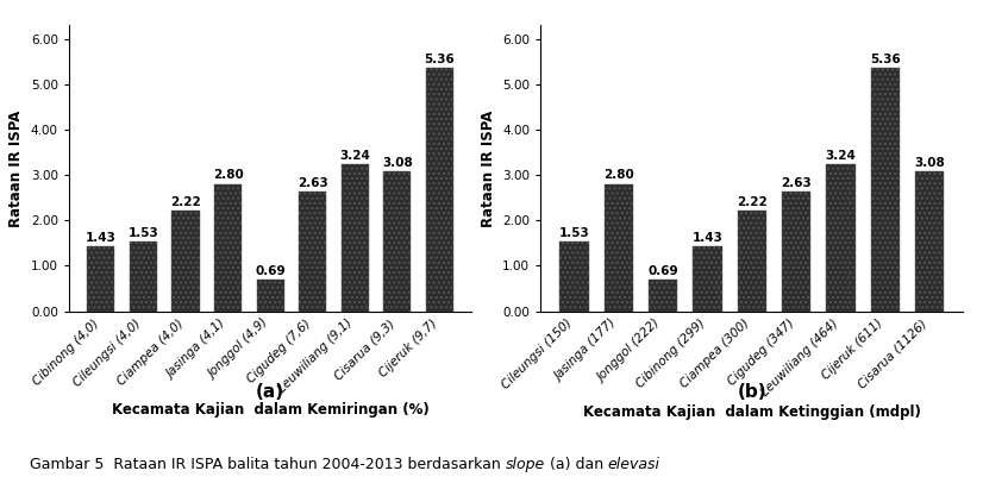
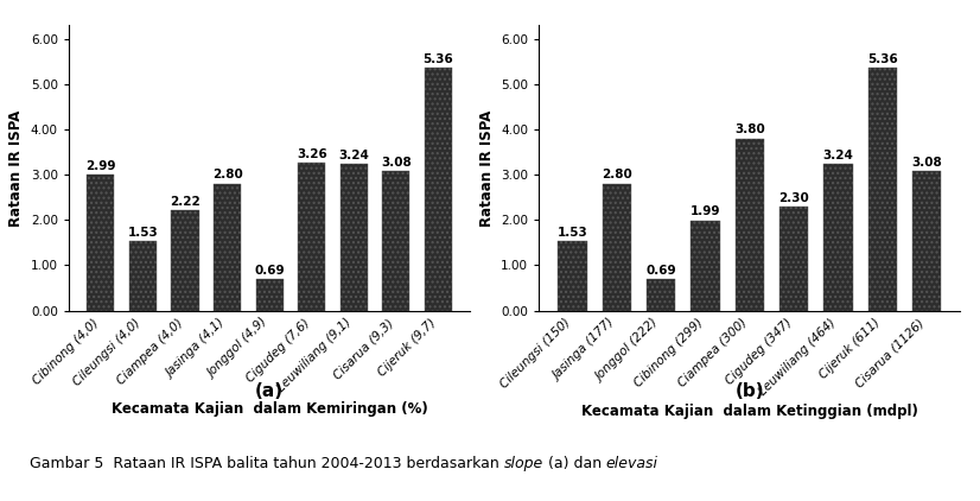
Cibinong (4,0): 1.43 -> 2.99
Cigudeg (7,6): 2.63 -> 3.26
Cibinong (299): 1.43 -> 1.99
Ciampea (300): 2.22 -> 3.80
Cigudeg (347): 2.63 -> 2.30
